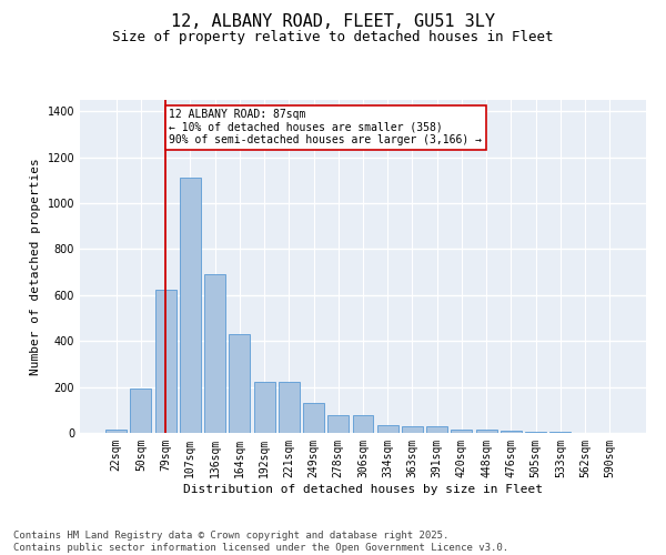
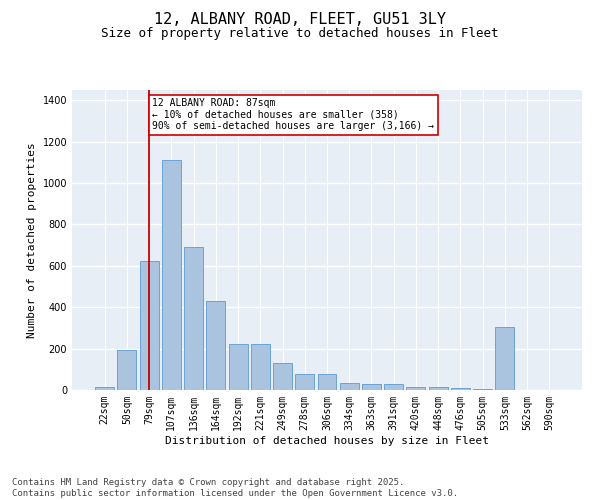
533sqm: 3 -> 305
